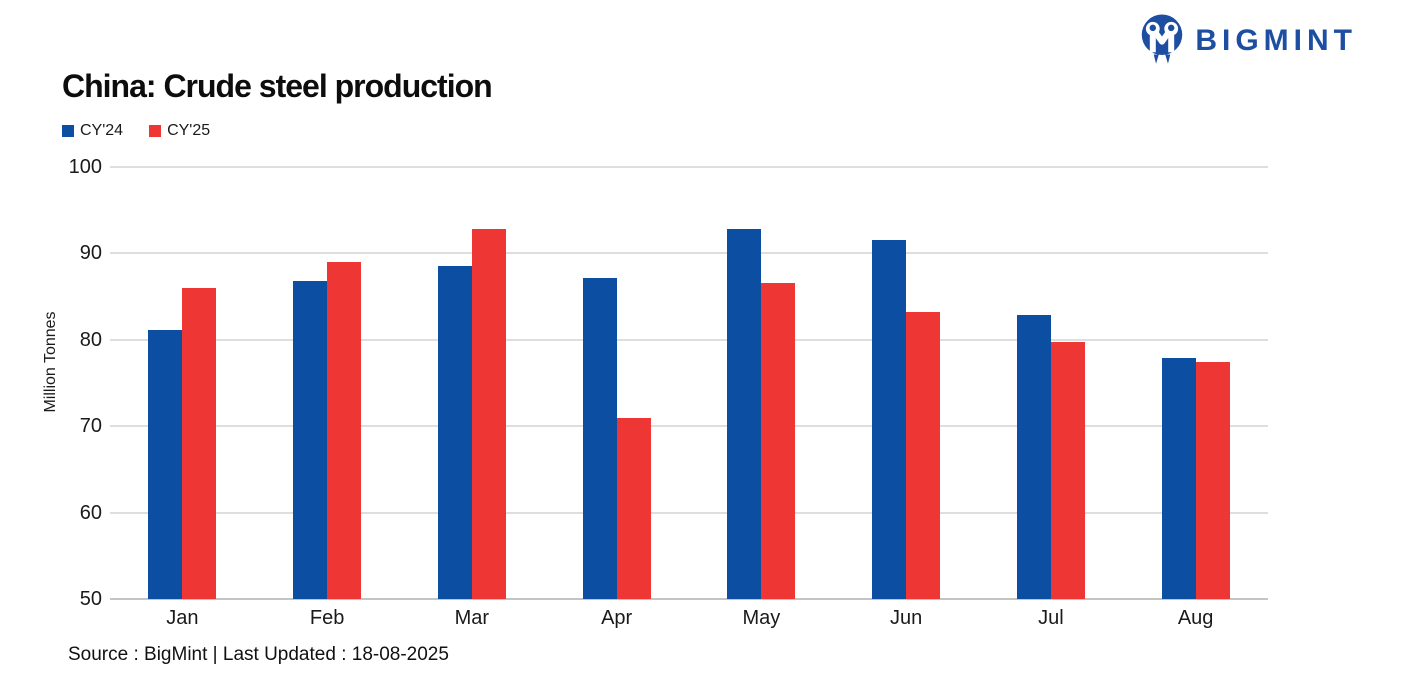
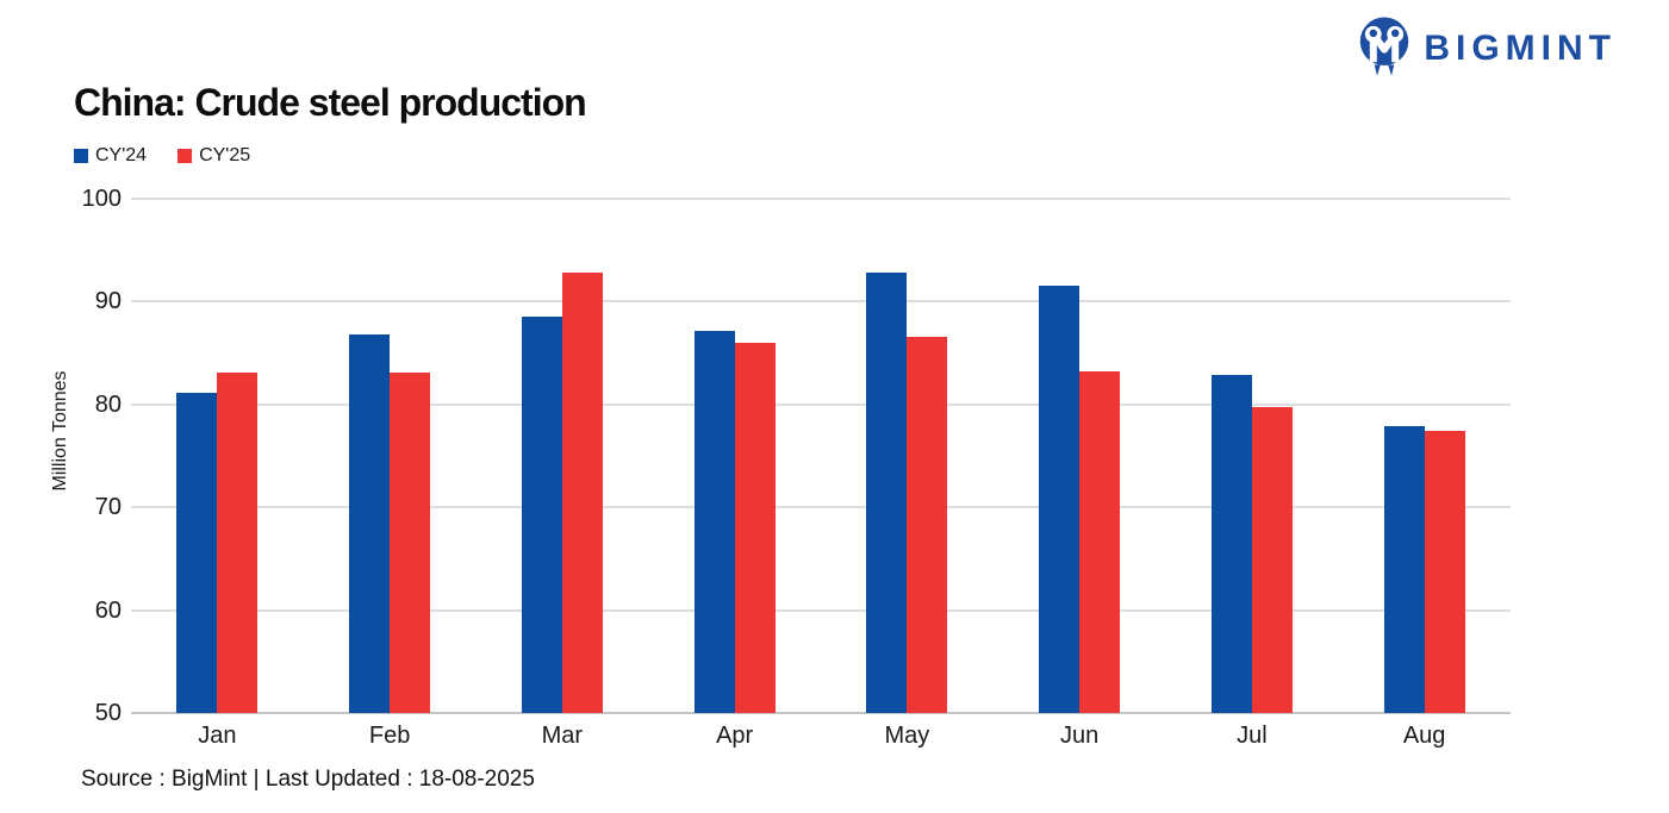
CY'25/Jan: 86 -> 83
CY'25/Feb: 89 -> 83
CY'25/Apr: 71 -> 86
